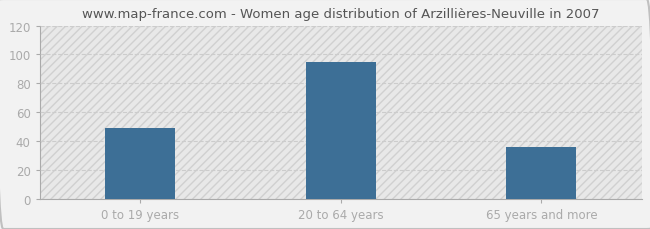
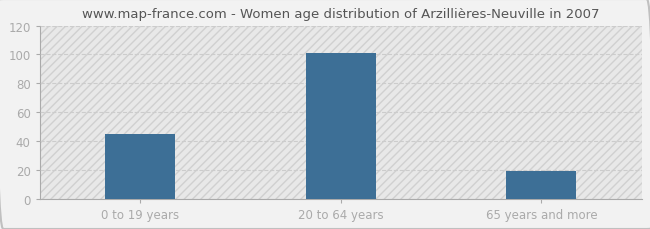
0 to 19 years: 49 -> 45
20 to 64 years: 95 -> 101
65 years and more: 36 -> 19
